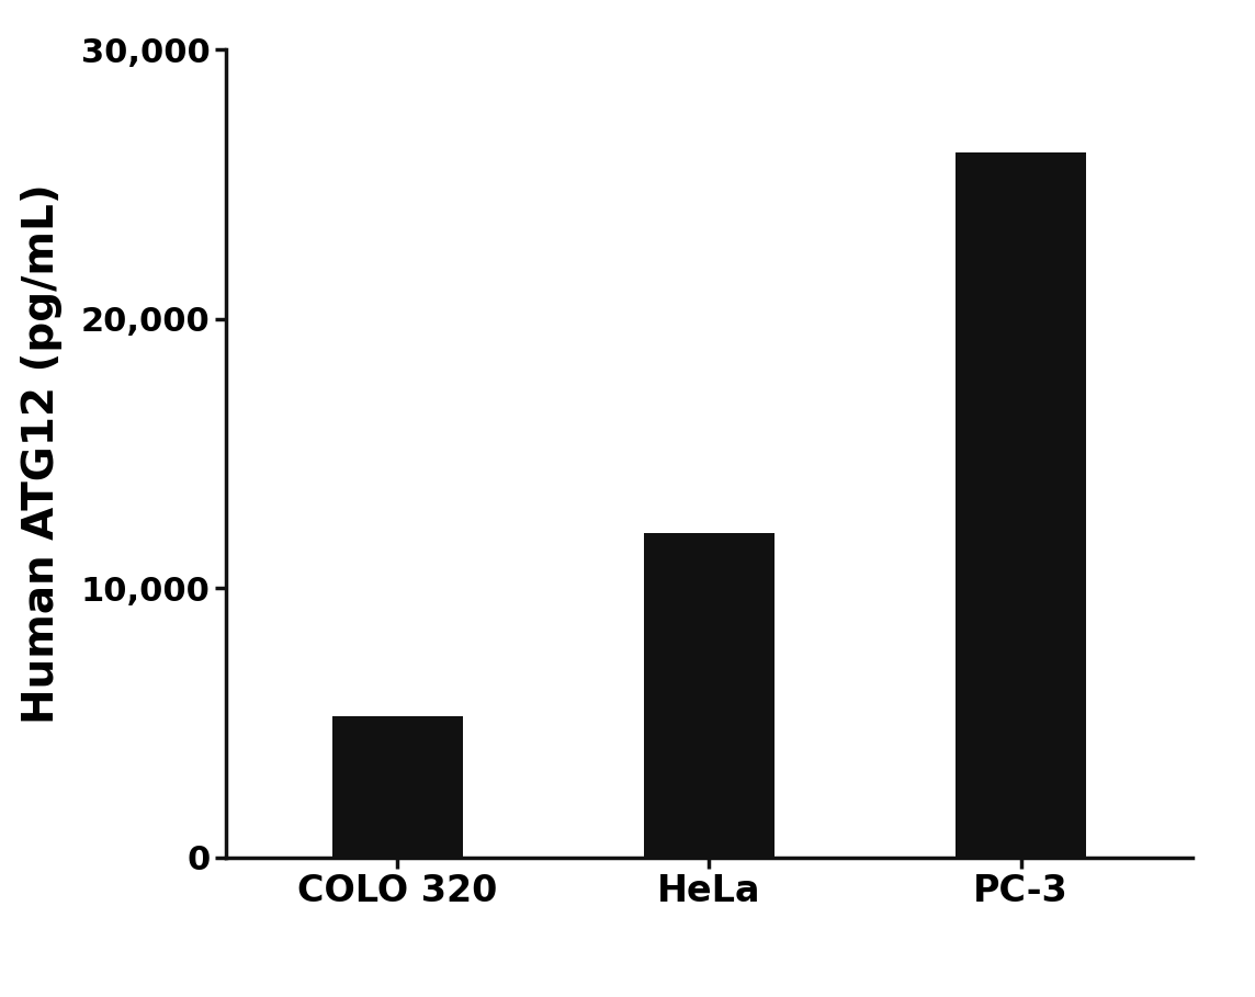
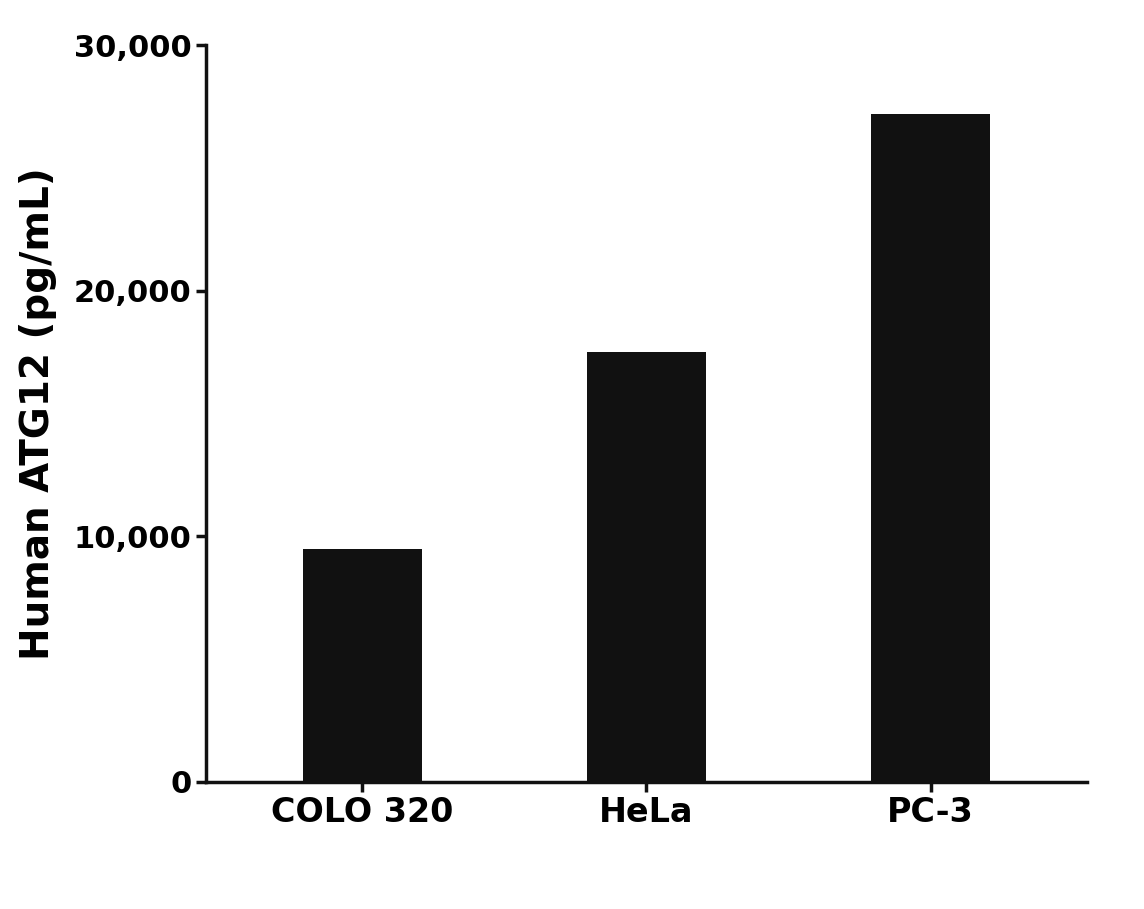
COLO 320: 5,250 -> 9,500
HeLa: 12,070 -> 17,500
PC-3: 26,210 -> 27,200
